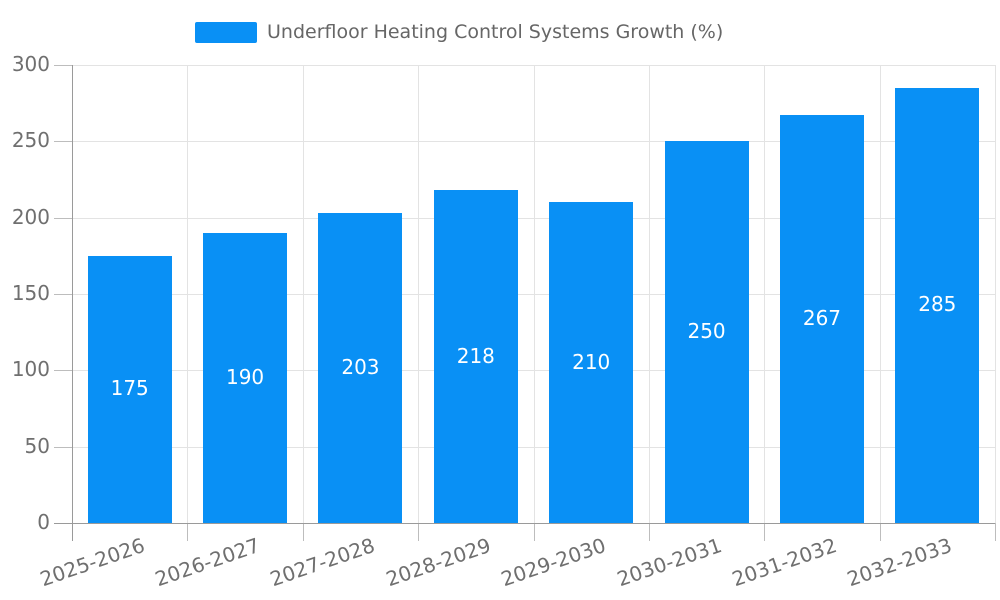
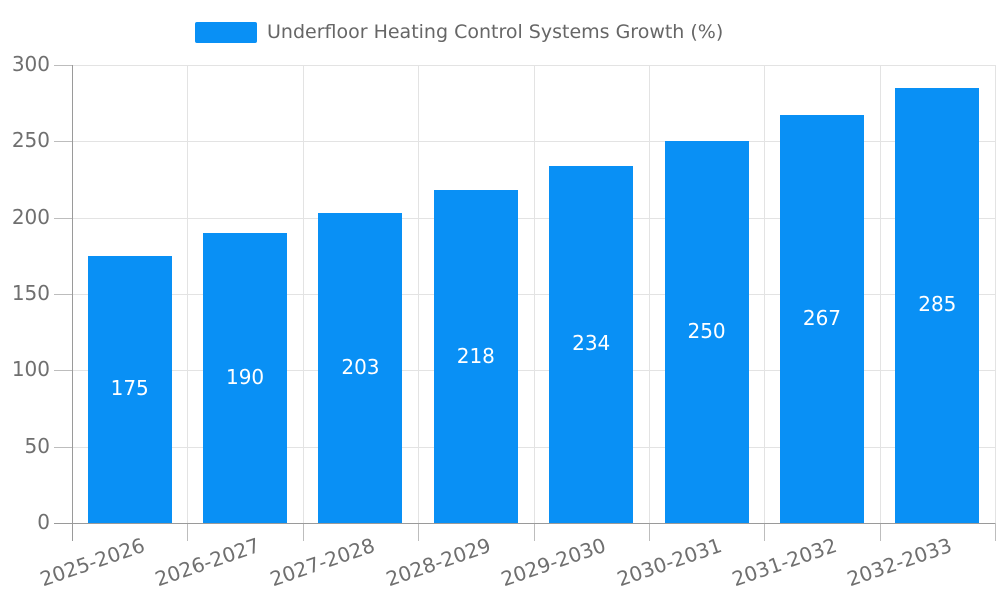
2029-2030: 210 -> 234
